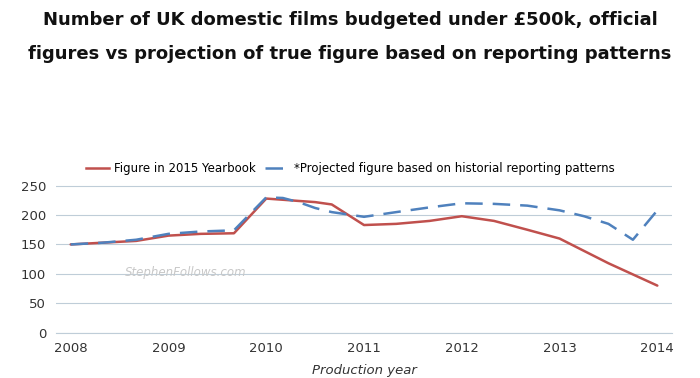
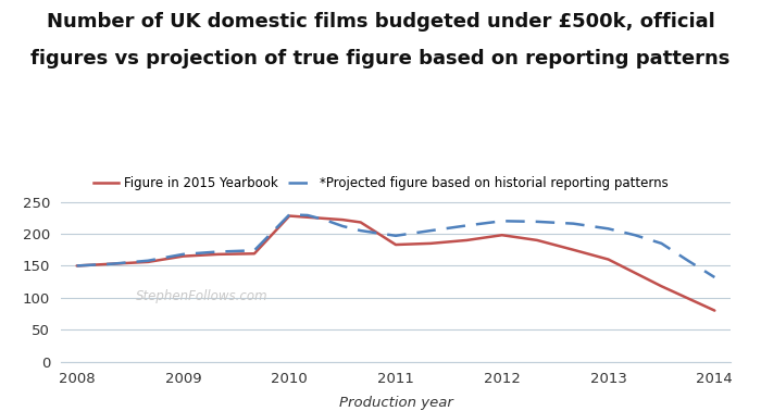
*Projected figure based on historial reporting patterns/2014: 208 -> 132
